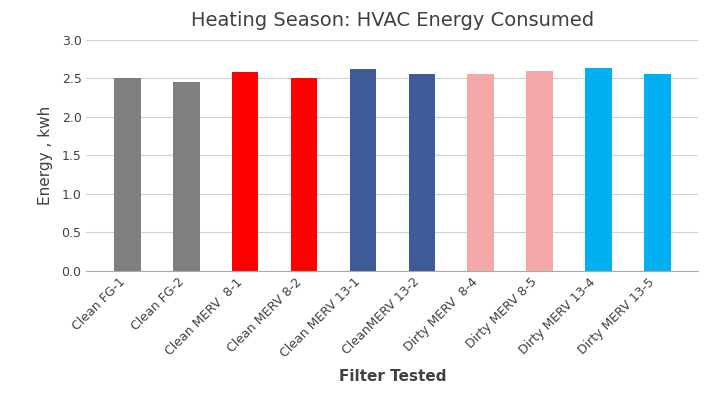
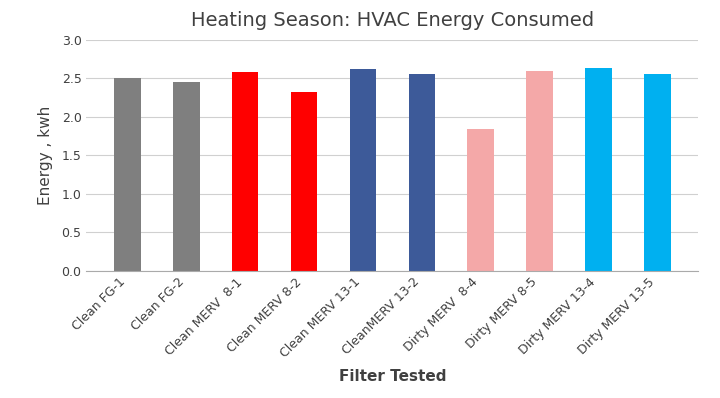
Clean MERV 8-2: 2.51 -> 2.32
Dirty MERV 8-4: 2.55 -> 1.84
